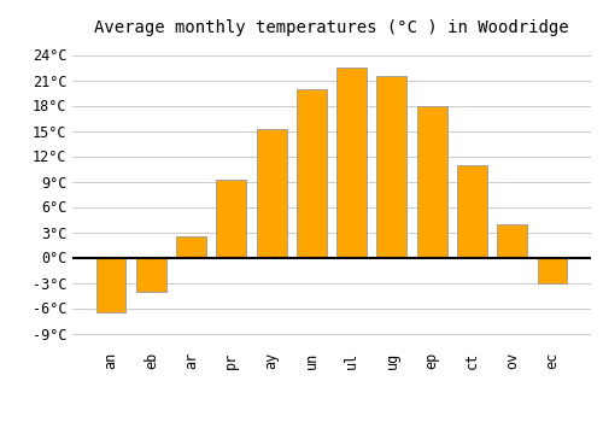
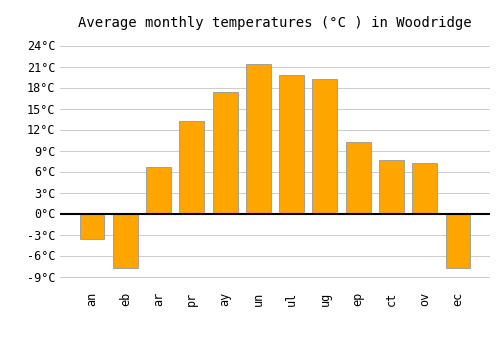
an: -6.5°C -> -3.6°C
eb: -4.0°C -> -7.8°C
ar: 2.5°C -> 6.6°C
pr: 9.2°C -> 13.2°C
ay: 15.2°C -> 17.4°C
un: 20.0°C -> 21.4°C
ul: 22.5°C -> 19.8°C
ug: 21.5°C -> 19.2°C
ep: 18.0°C -> 10.2°C
ct: 11.0°C -> 7.6°C
ov: 4.0°C -> 7.2°C
ec: -3.0°C -> -7.8°C
